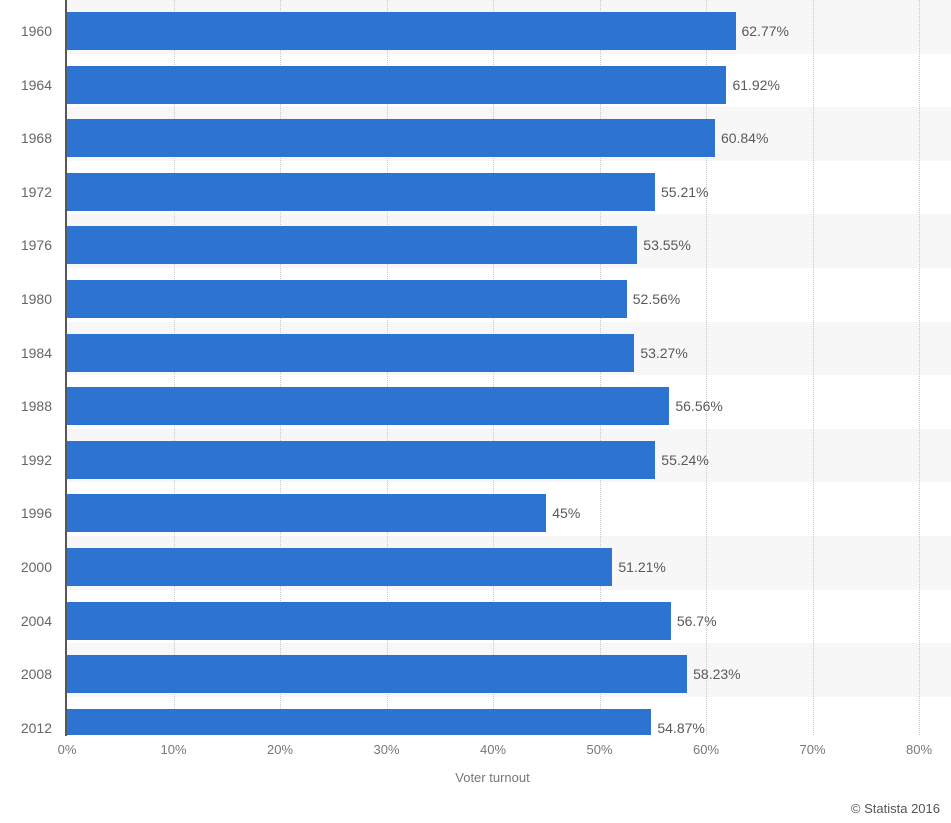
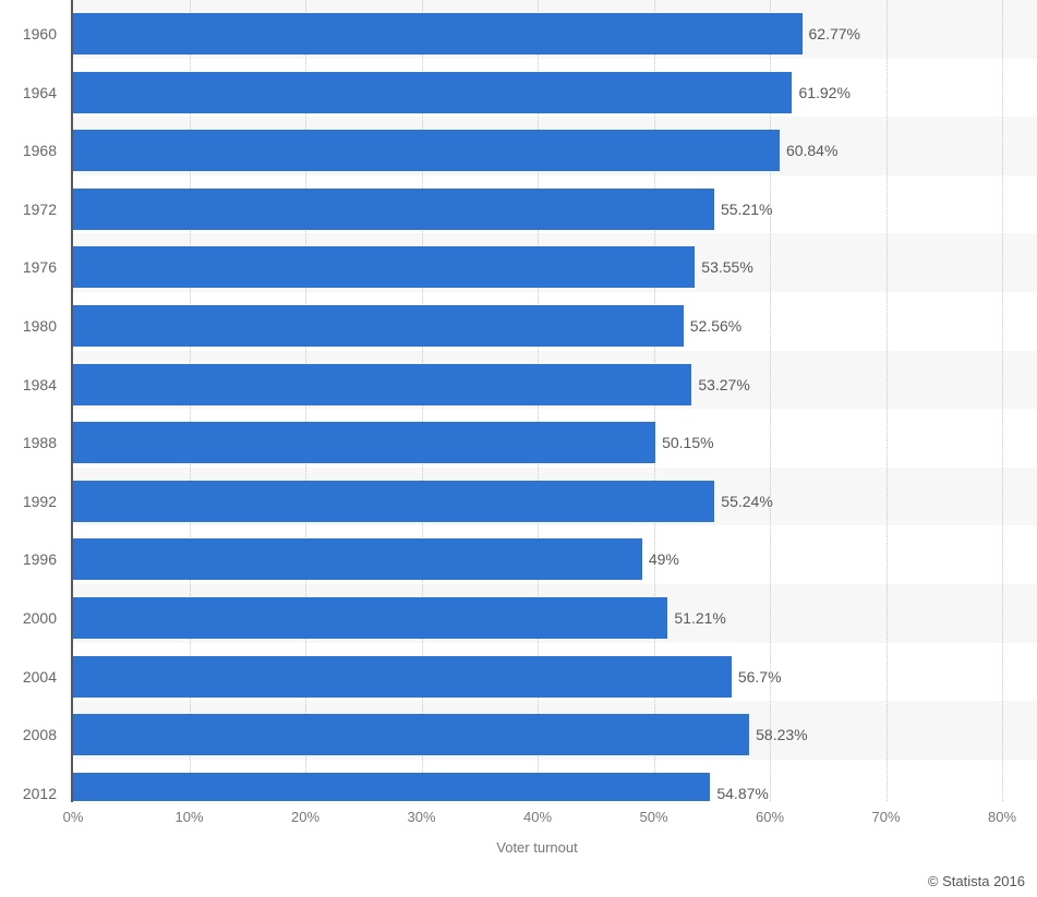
1988: 56.56% -> 50.15%
1996: 45% -> 49%
